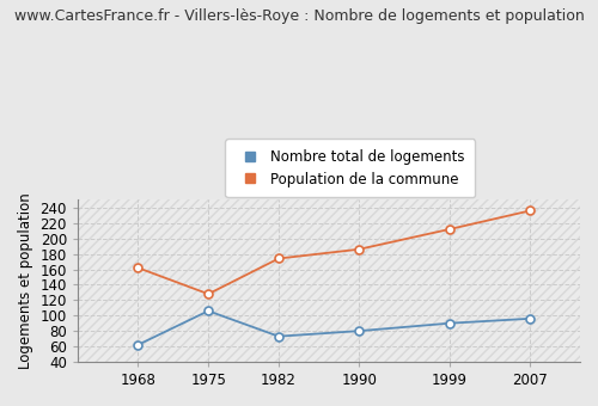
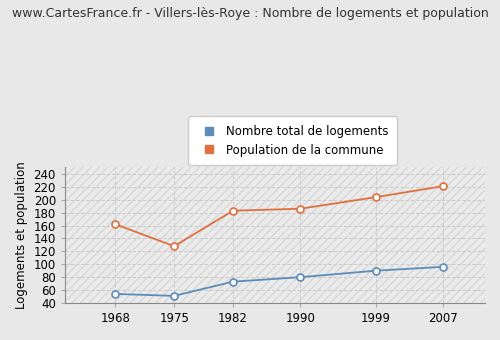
Nombre total de logements/1968: 62 -> 54
Nombre total de logements/1975: 106 -> 51
Population de la commune/1982: 174 -> 183
Population de la commune/1999: 212 -> 204
Population de la commune/2007: 236 -> 221
